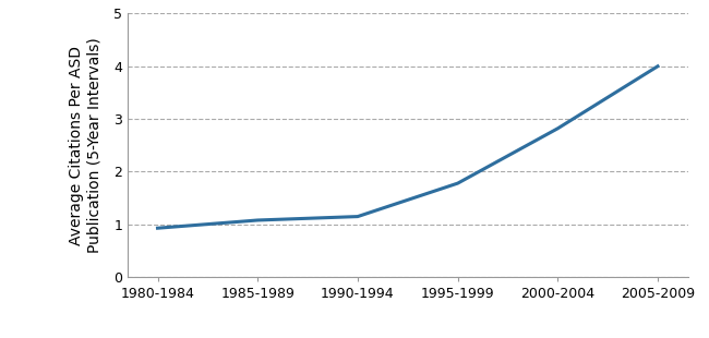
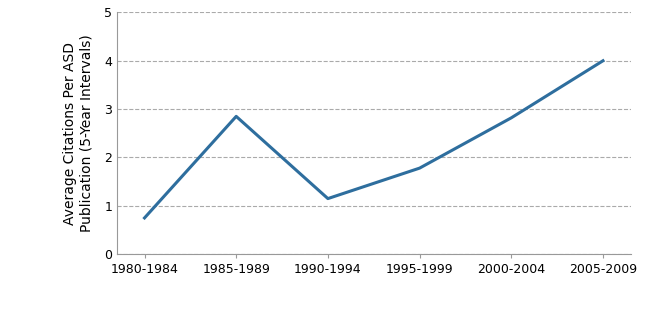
1980-1984: 0.93 -> 0.75
1985-1989: 1.08 -> 2.85
